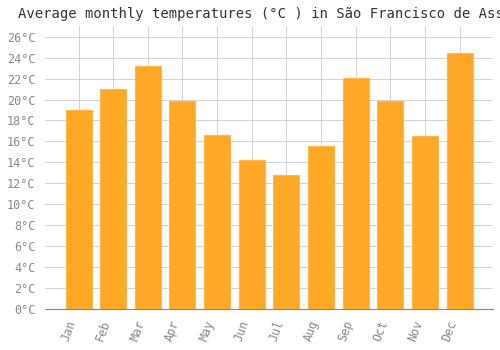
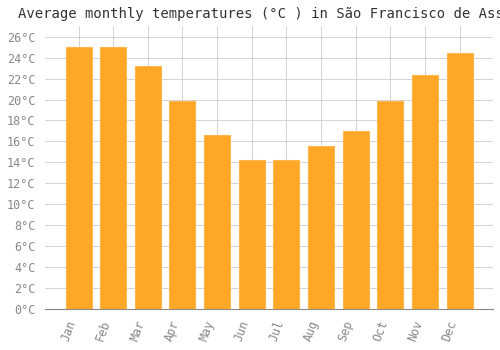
Jan: 19.0°C -> 25.0°C
Feb: 21.0°C -> 25.0°C
Jul: 12.8°C -> 14.2°C
Sep: 22.1°C -> 17.0°C
Nov: 16.5°C -> 22.3°C
